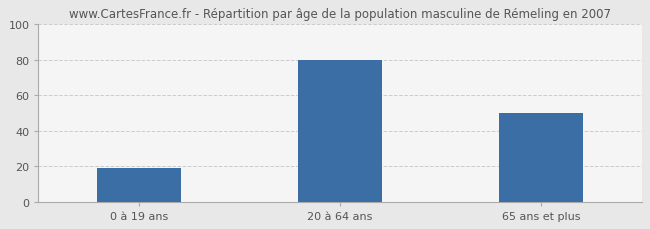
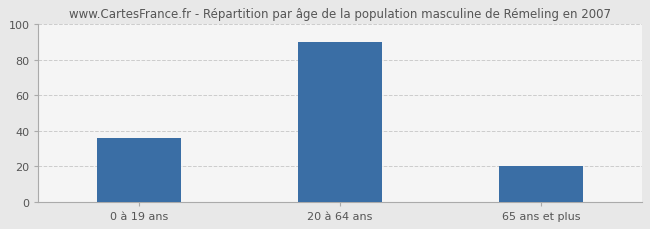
0 à 19 ans: 19 -> 36
20 à 64 ans: 80 -> 90
65 ans et plus: 50 -> 20
